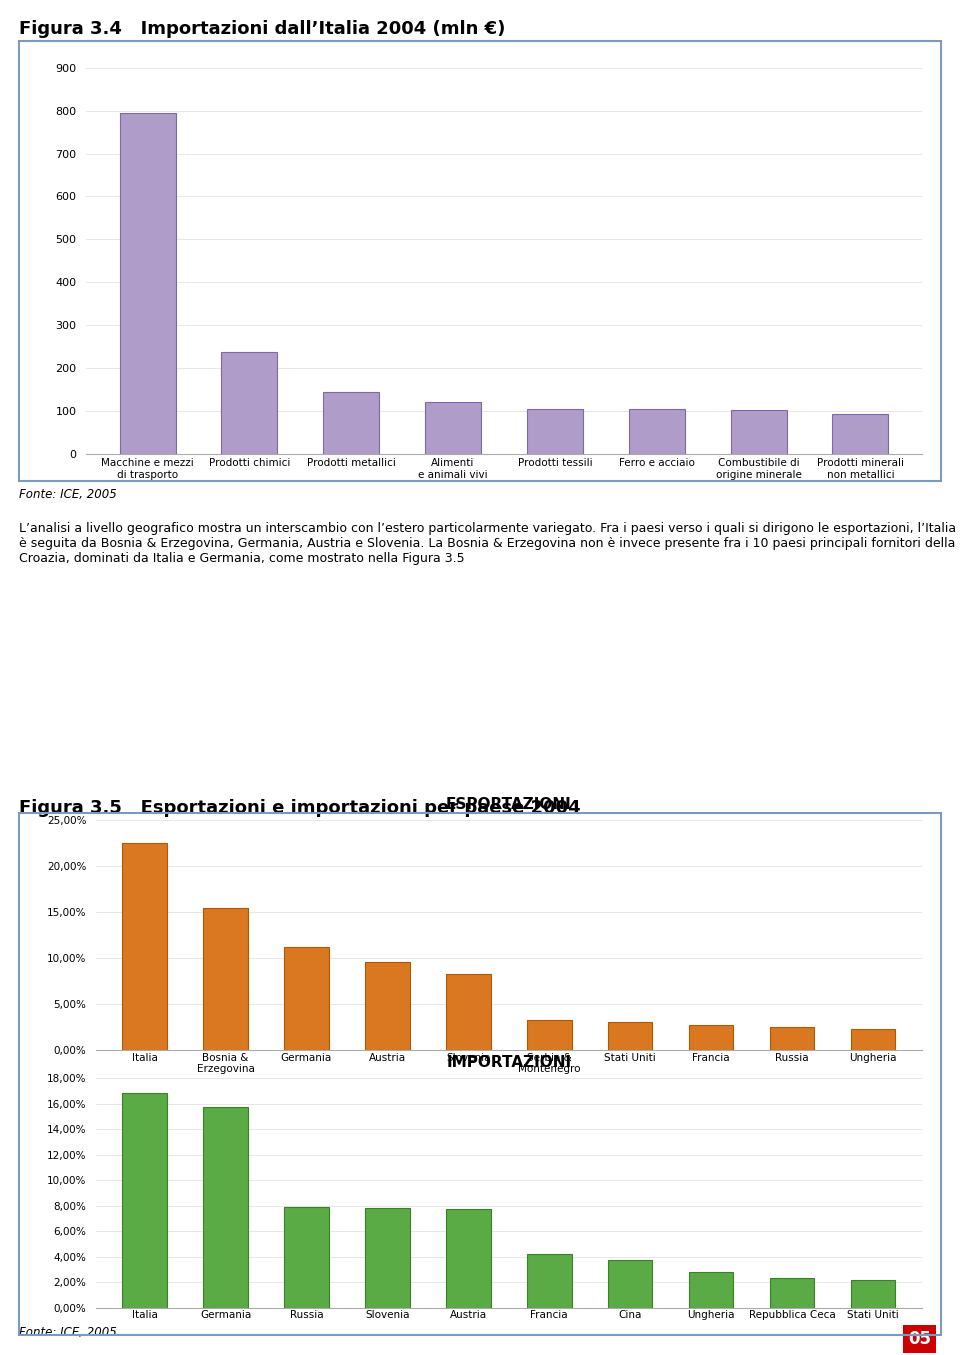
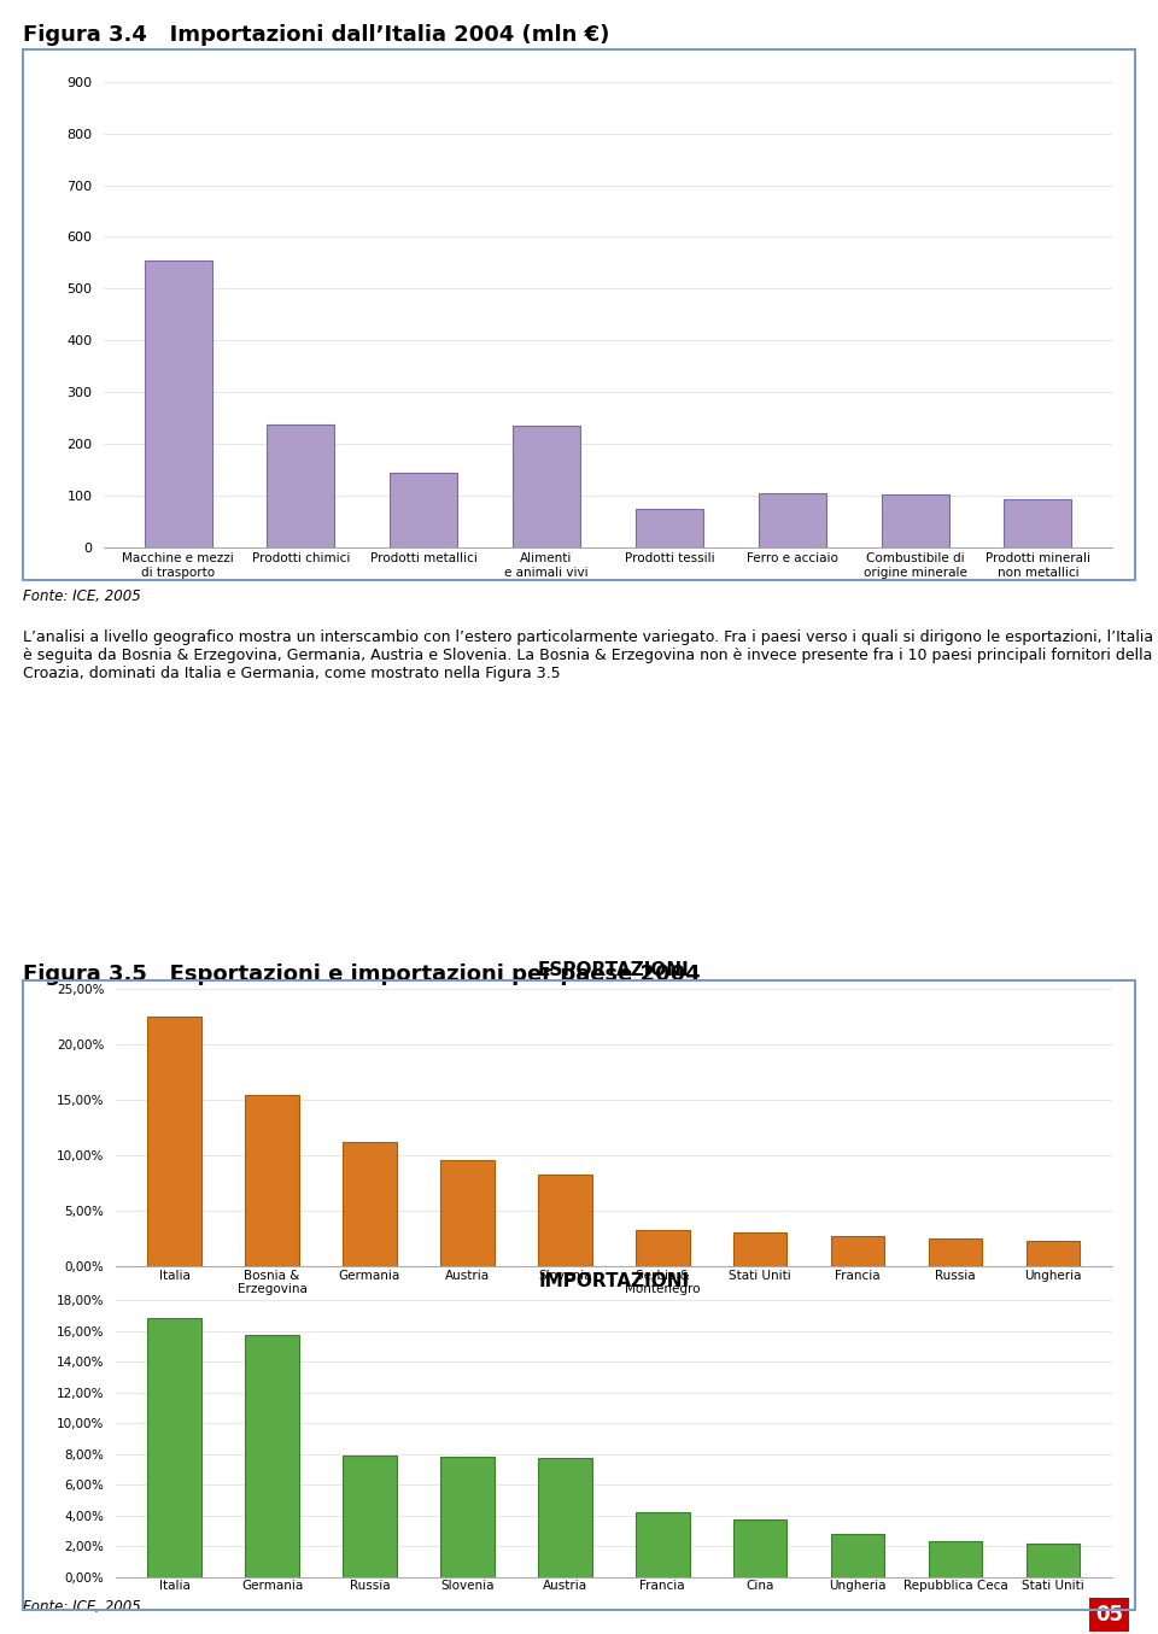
Macchine e mezzi di trasporto: 795 -> 555
Alimenti e animali vivi: 120 -> 235
Prodotti tessili: 105 -> 75
